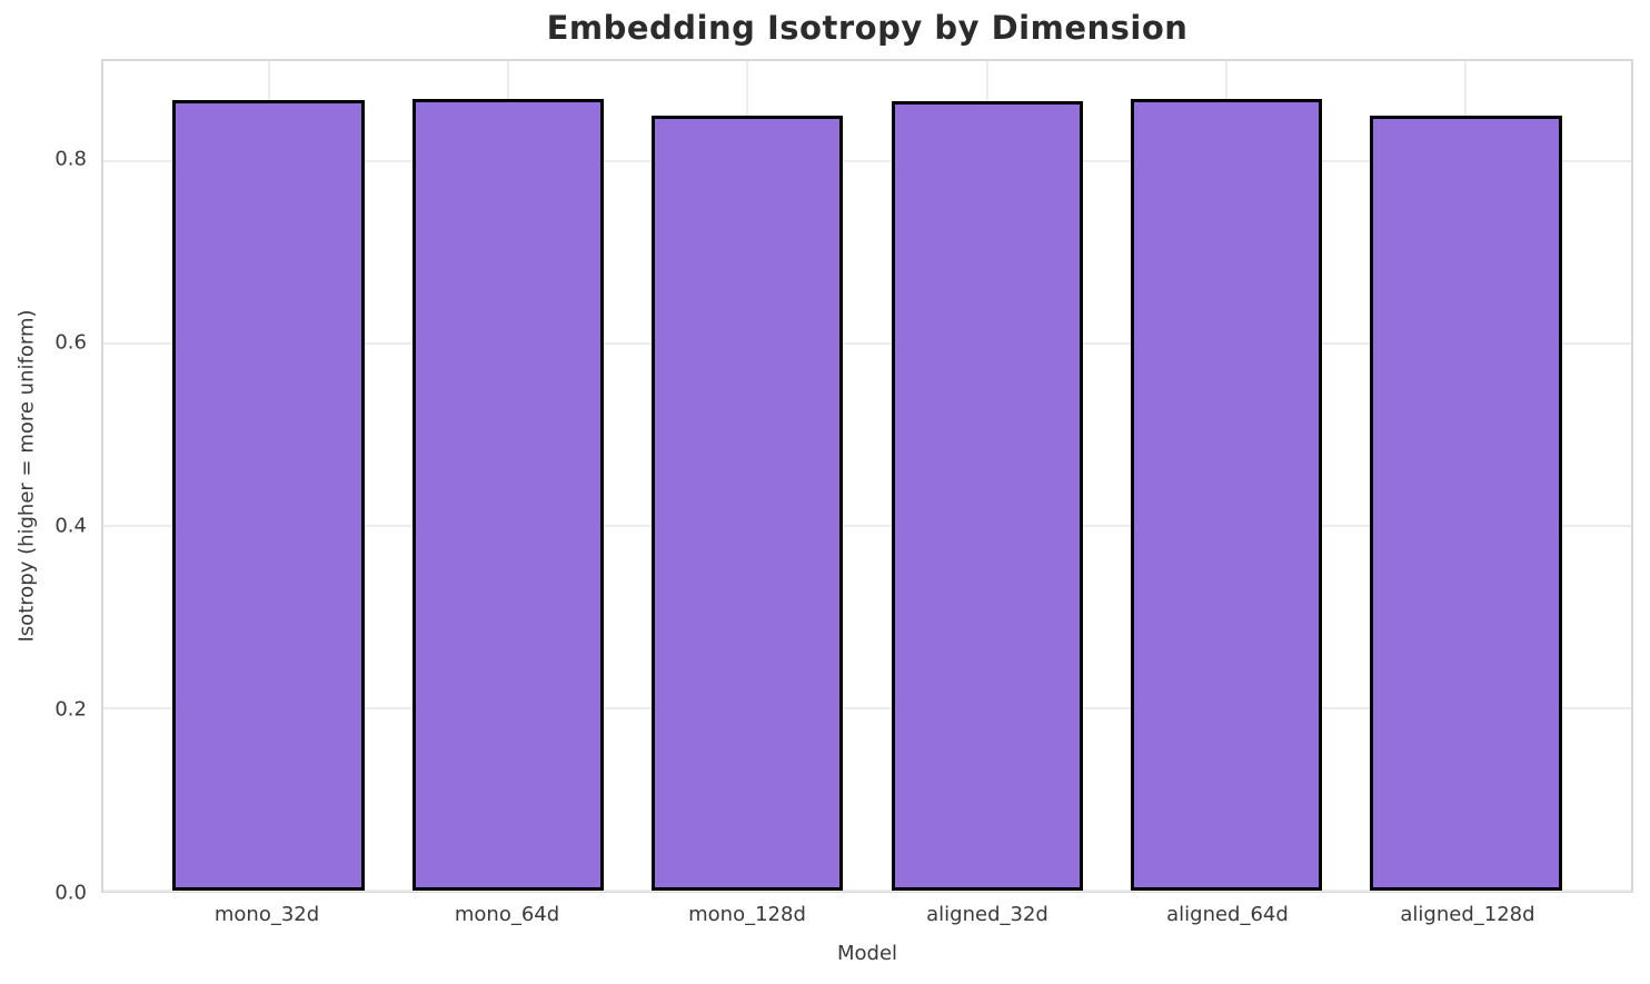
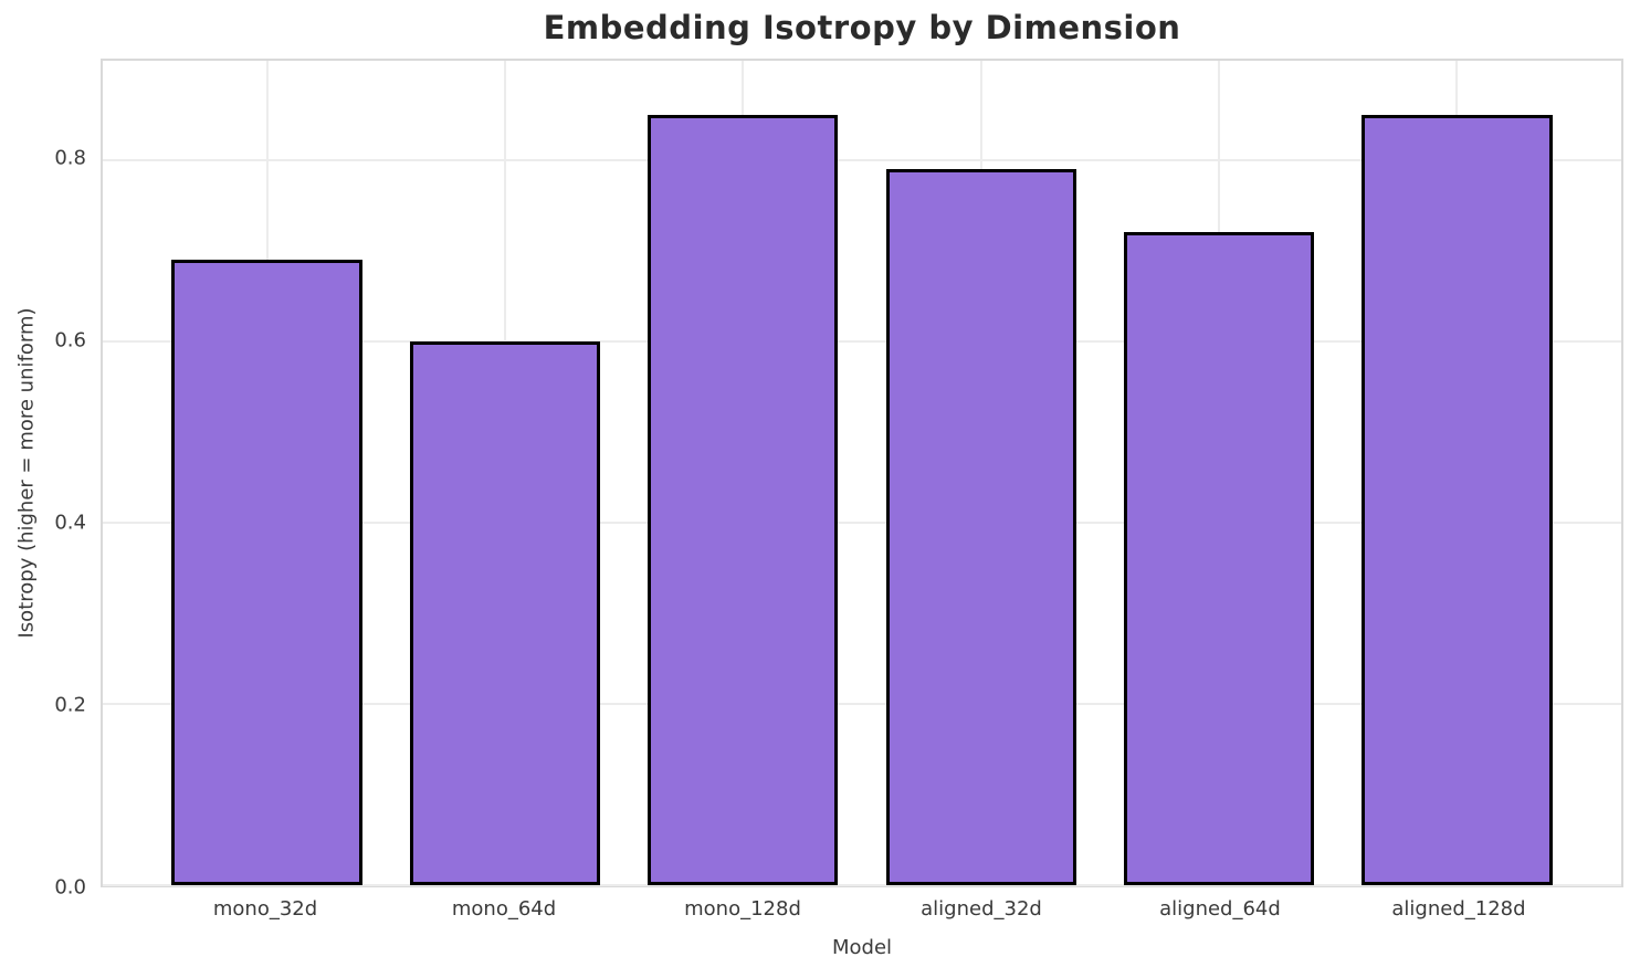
mono_32d: 0.87 -> 0.69
mono_64d: 0.87 -> 0.60
aligned_32d: 0.86 -> 0.79
aligned_64d: 0.87 -> 0.72
